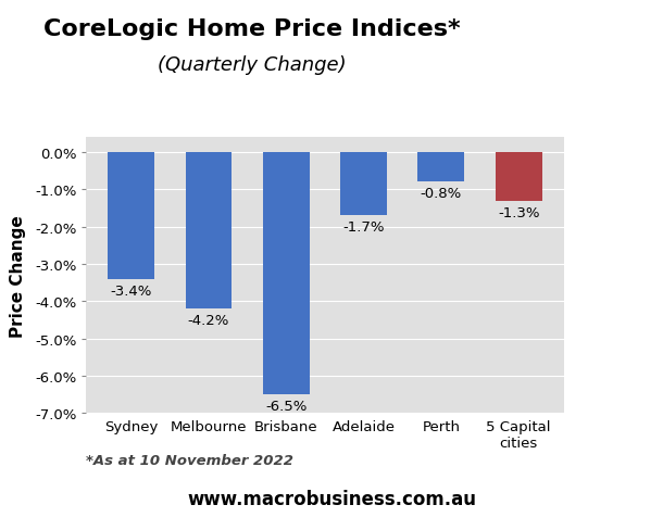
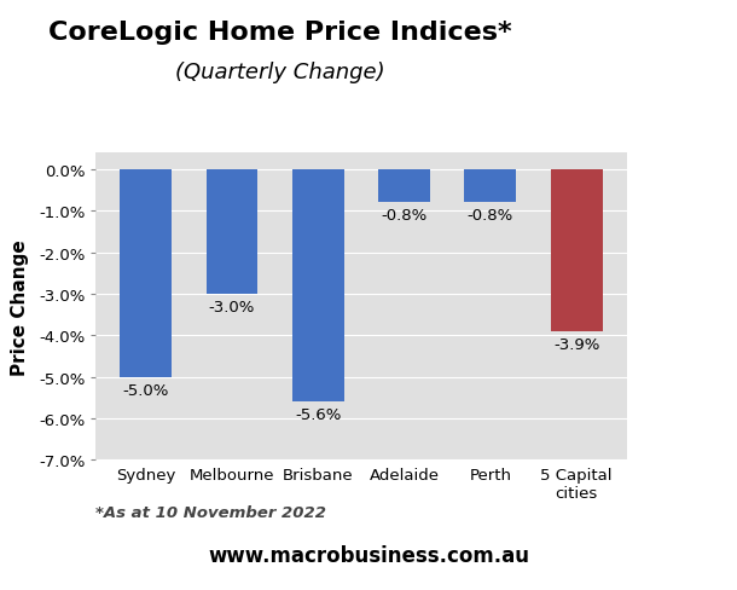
Sydney: -3.4% -> -5.0%
Melbourne: -4.2% -> -3.0%
Brisbane: -6.5% -> -5.6%
Adelaide: -1.7% -> -0.8%
5 Capital cities: -1.3% -> -3.9%
